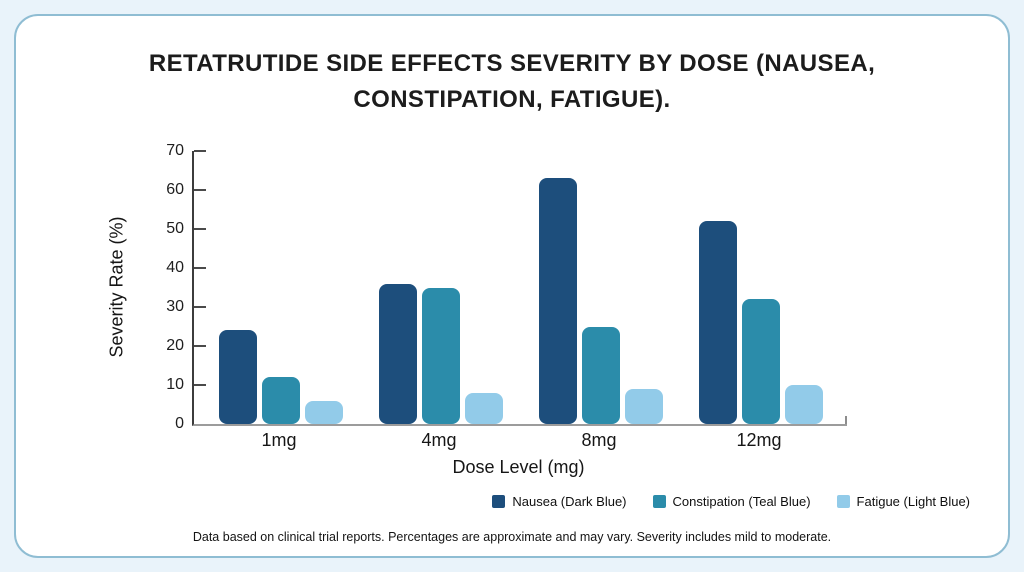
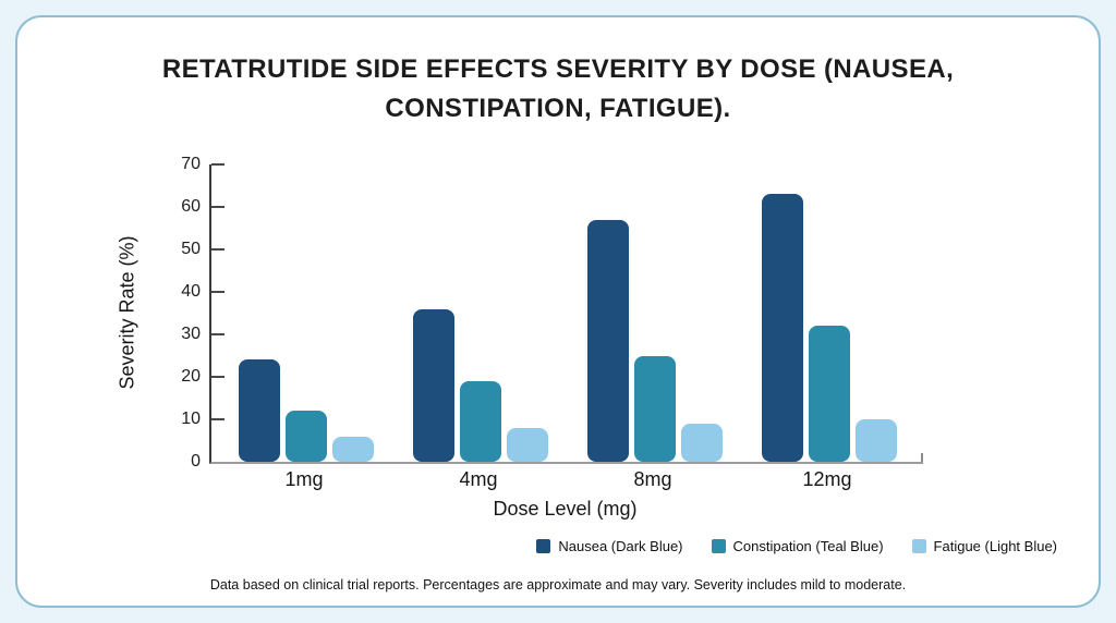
Constipation (Teal Blue)/4mg: 35 -> 19
Nausea (Dark Blue)/8mg: 63 -> 57
Nausea (Dark Blue)/12mg: 52 -> 63
